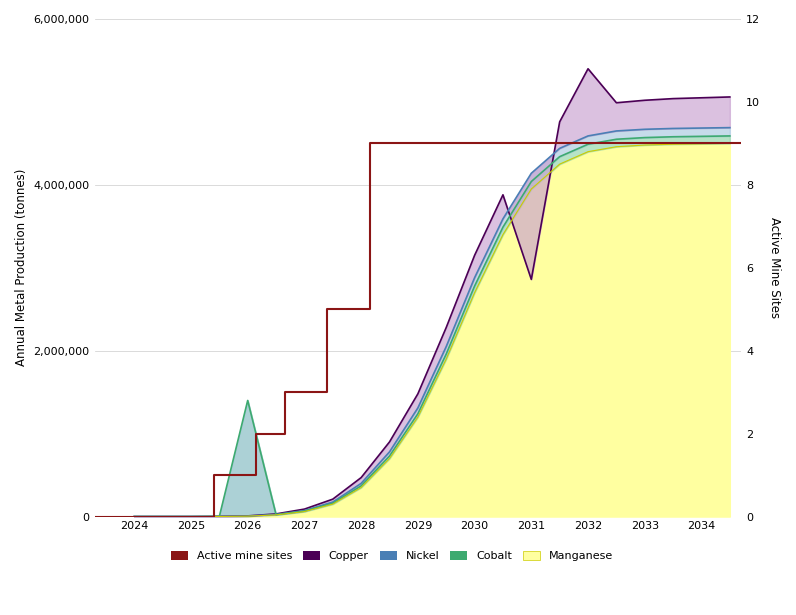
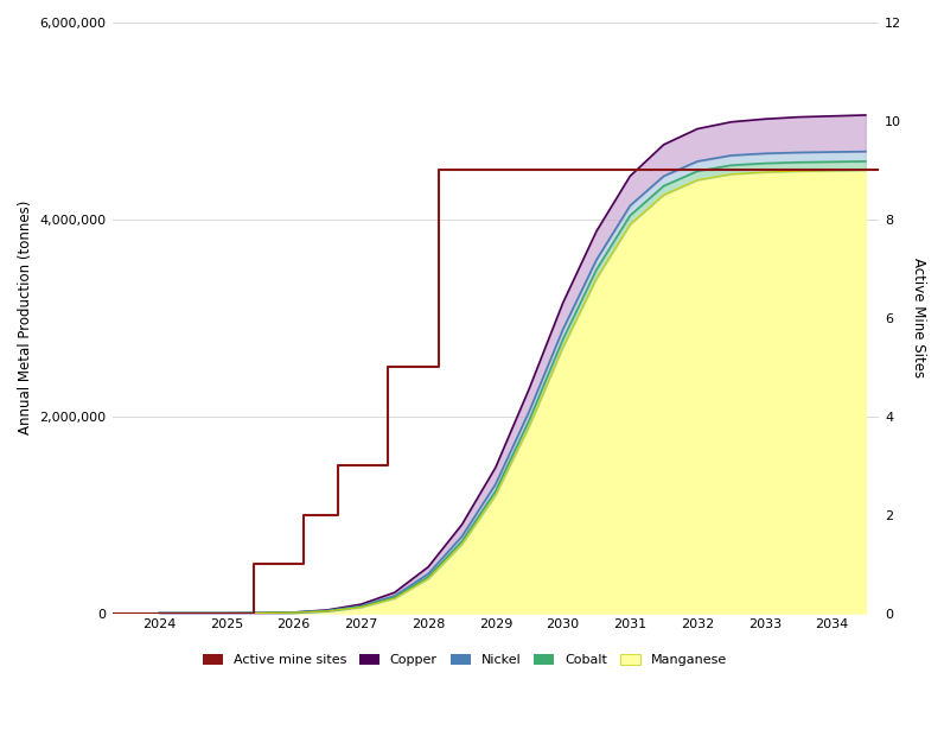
Cobalt/2026: 1,400,000 -> 10,000
Copper/2031: 2,860,000 -> 4,440,000
Copper/2032: 5,400,000 -> 4,920,000
